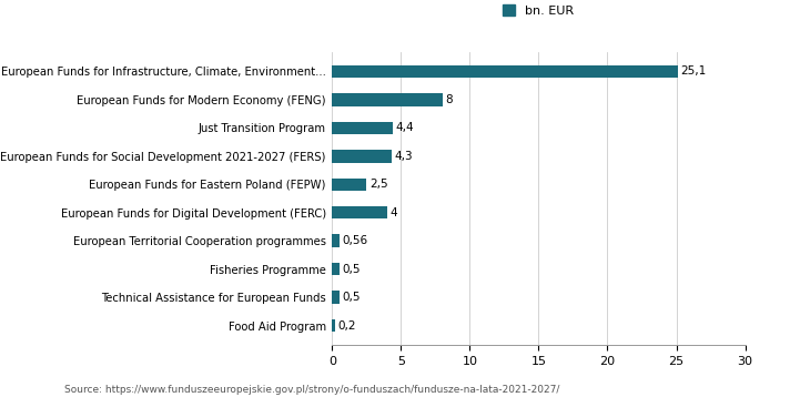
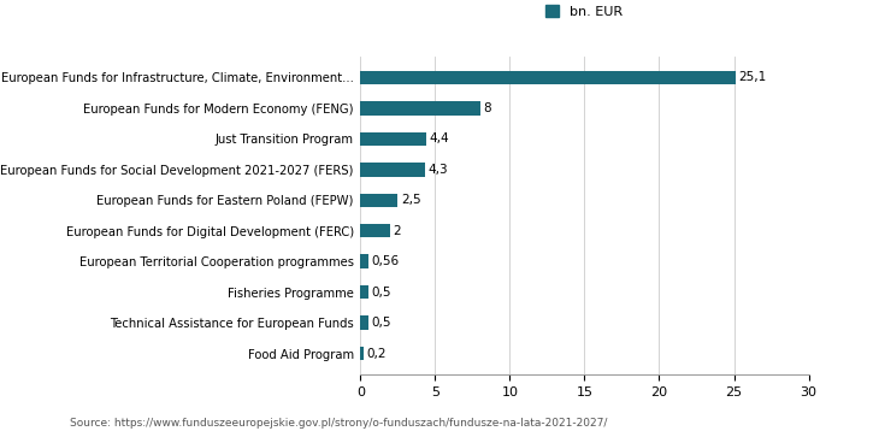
European Funds for Digital Development (FERC): 4 -> 2
